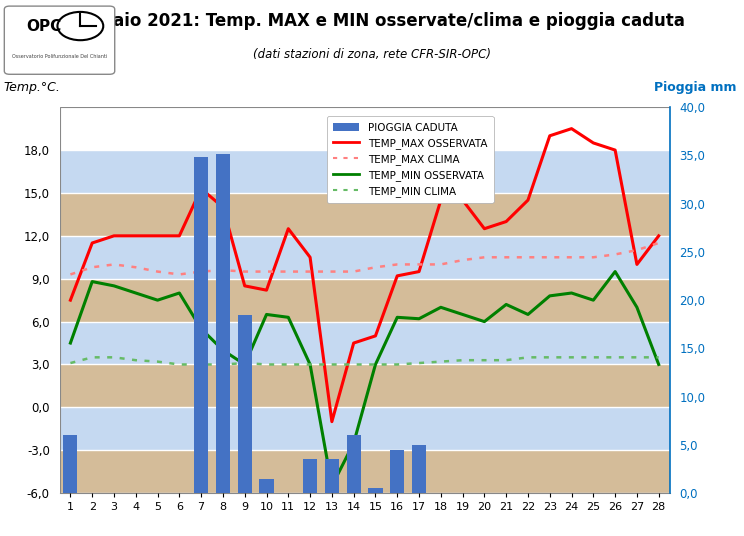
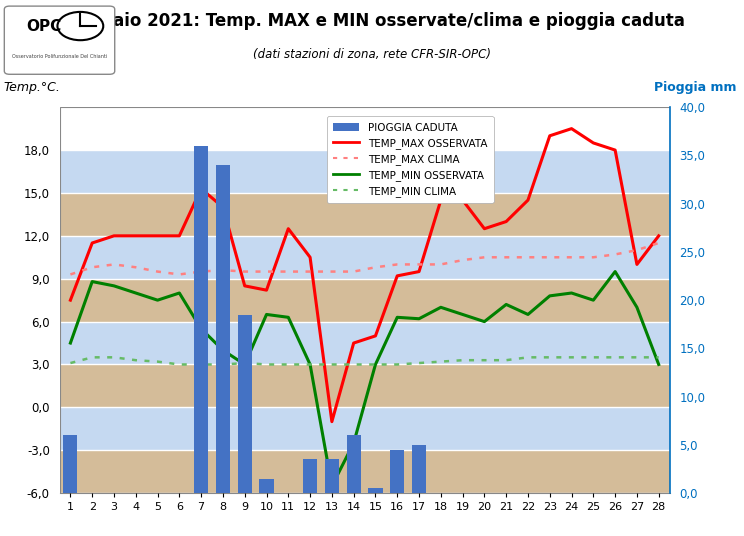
PIOGGIA CADUTA/7: 34,8 -> 36,0
PIOGGIA CADUTA/8: 35,2 -> 34,0
